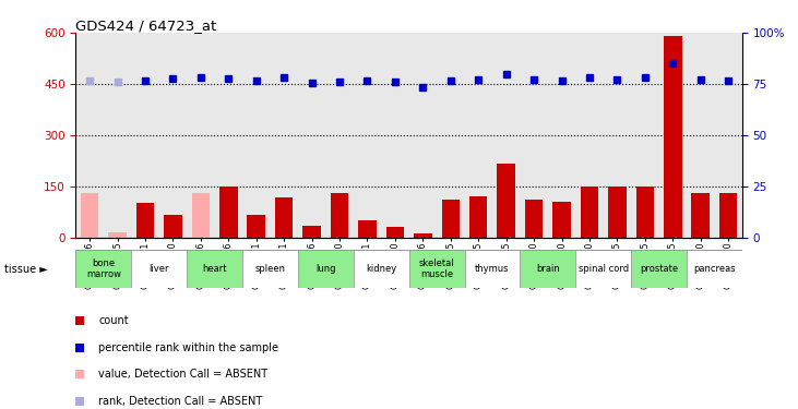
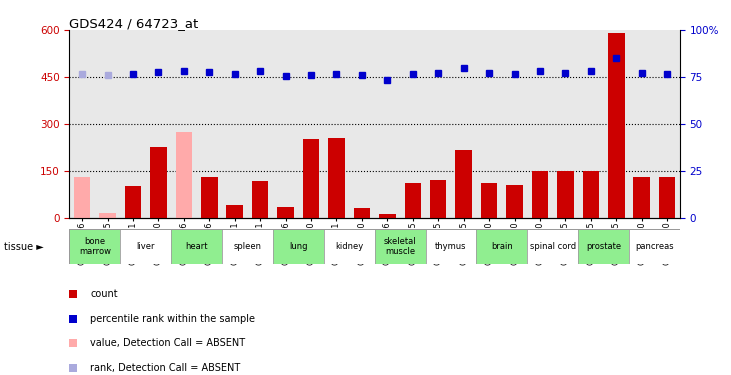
GSM12720: 65 -> 225
GSM12646: 130 -> 275
GSM12666: 148 -> 130
GSM12651: 65 -> 40
GSM12700: 130 -> 250
GSM12661: 50 -> 255
